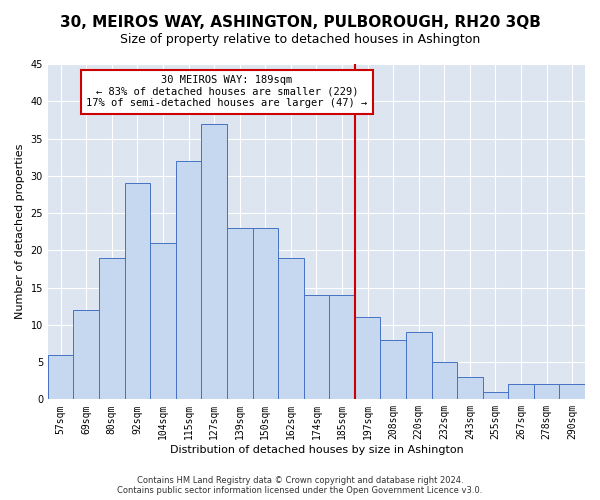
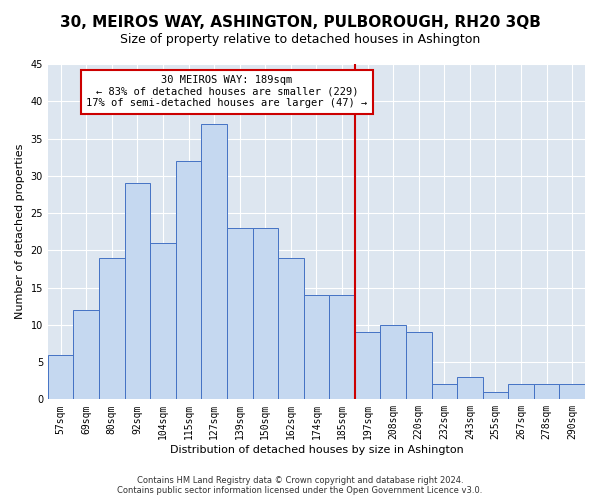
197sqm: 11 -> 9
208sqm: 8 -> 10
232sqm: 5 -> 2
